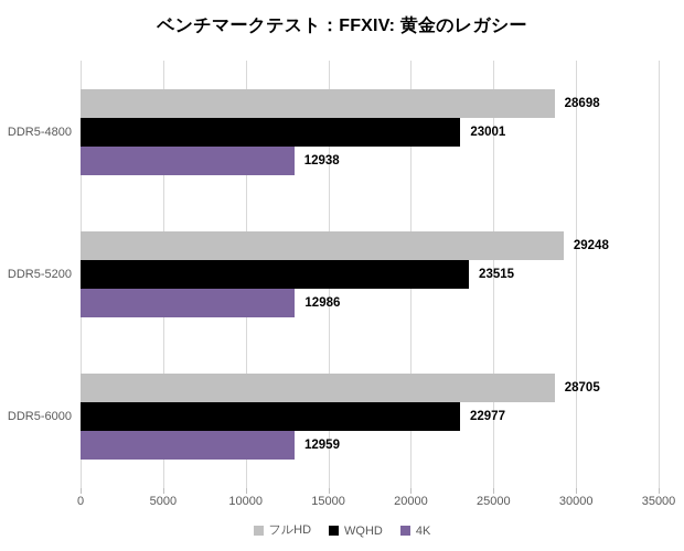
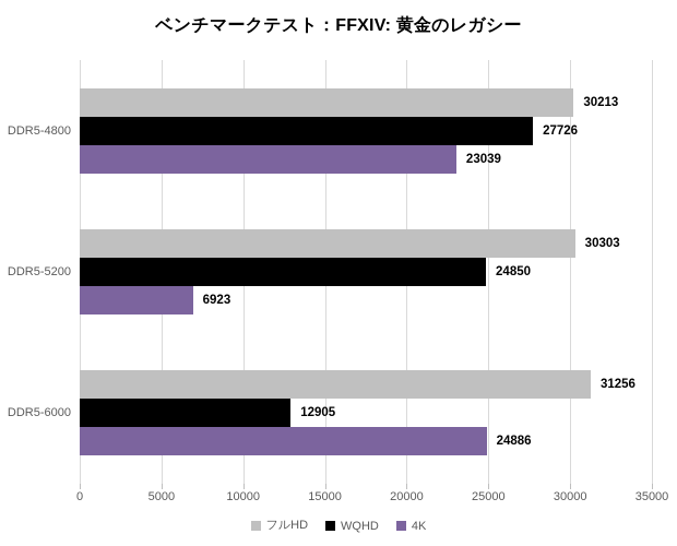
フルHD/DDR5-4800: 28698 -> 30213
WQHD/DDR5-4800: 23001 -> 27726
4K/DDR5-4800: 12938 -> 23039
フルHD/DDR5-5200: 29248 -> 30303
WQHD/DDR5-5200: 23515 -> 24850
4K/DDR5-5200: 12986 -> 6923
フルHD/DDR5-6000: 28705 -> 31256
WQHD/DDR5-6000: 22977 -> 12905
4K/DDR5-6000: 12959 -> 24886
